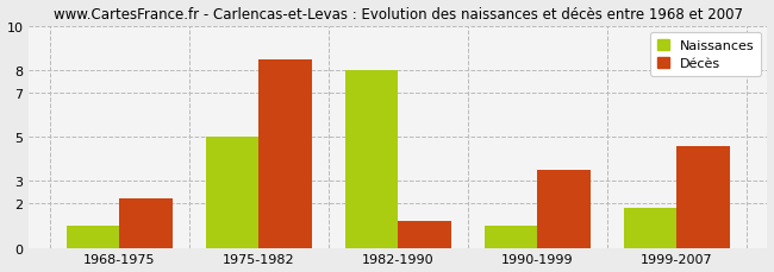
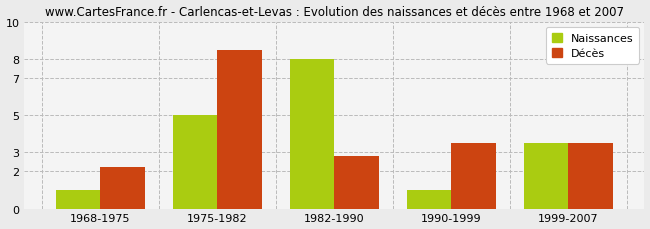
Décès/1982-1990: 1.2 -> 2.8
Naissances/1999-2007: 1.8 -> 3.5
Décès/1999-2007: 4.6 -> 3.5
